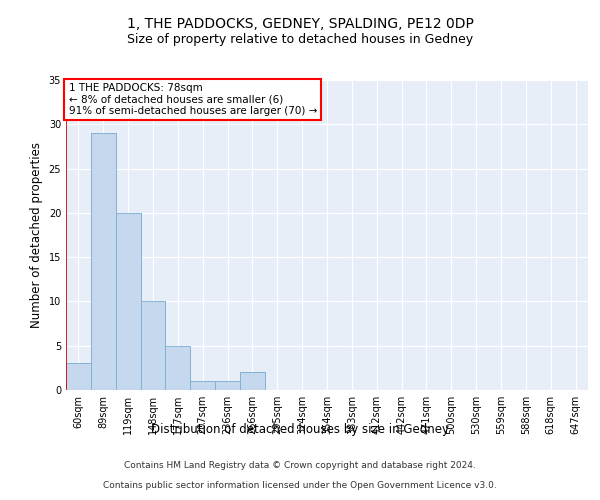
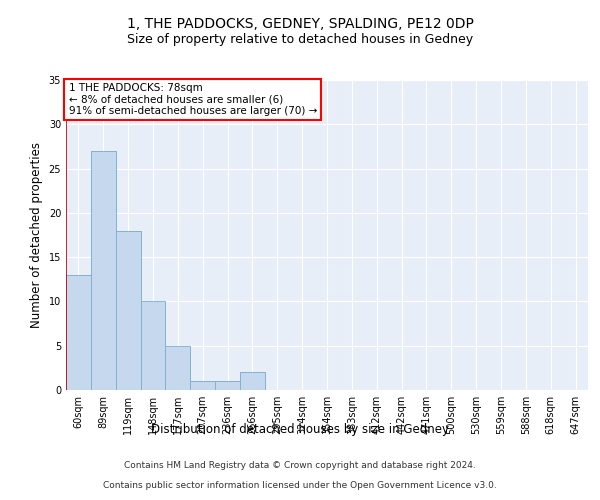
60sqm: 3 -> 13
89sqm: 29 -> 27
119sqm: 20 -> 18
